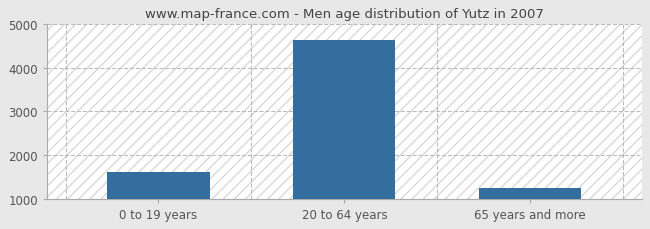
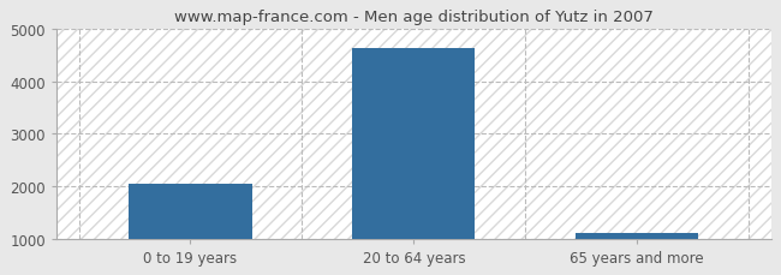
0 to 19 years: 1600 -> 2050
65 years and more: 1250 -> 1100
